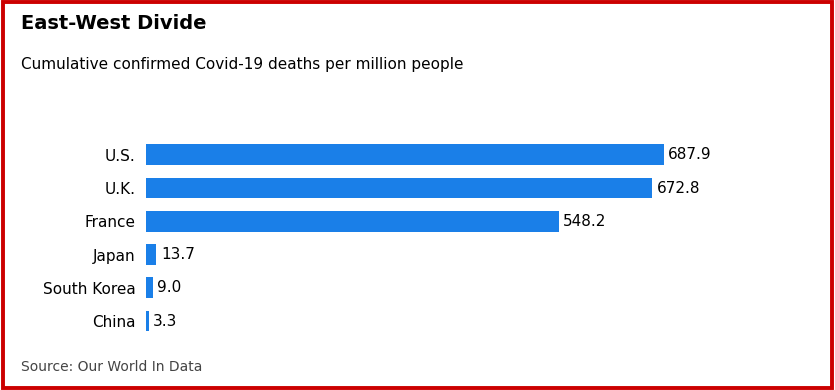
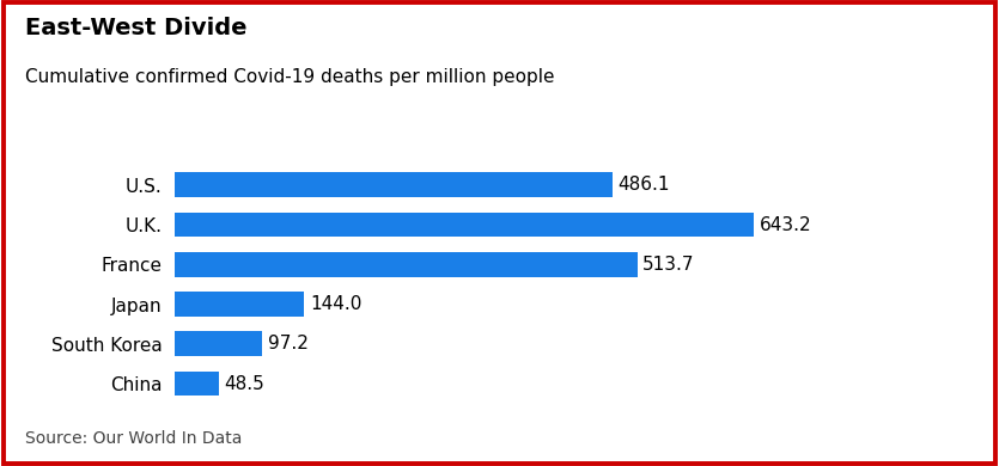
U.S.: 687.9 -> 486.1
U.K.: 672.8 -> 643.2
France: 548.2 -> 513.7
Japan: 13.7 -> 144.0
South Korea: 9.0 -> 97.2
China: 3.3 -> 48.5
